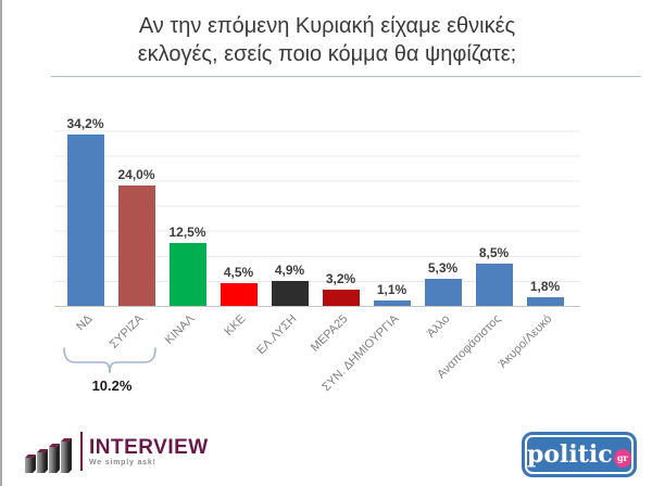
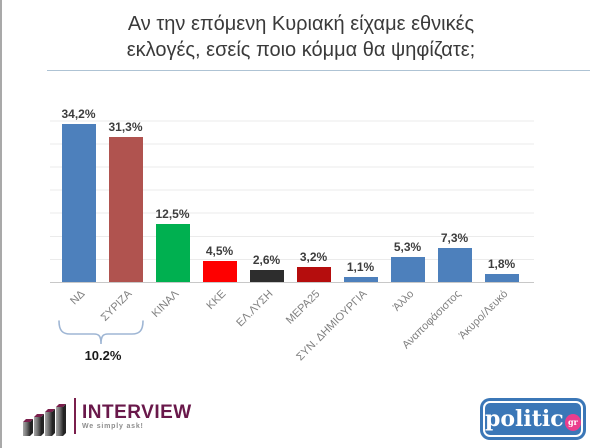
ΣΥΡΙΖΑ: 24,0% -> 31,3%
ΕΛ.ΛΥΣΗ: 4,9% -> 2,6%
Αναποφάσιστος: 8,5% -> 7,3%
